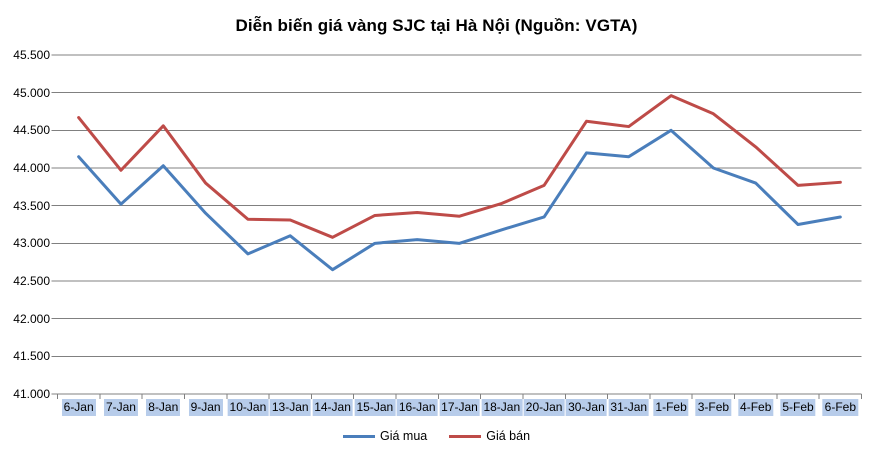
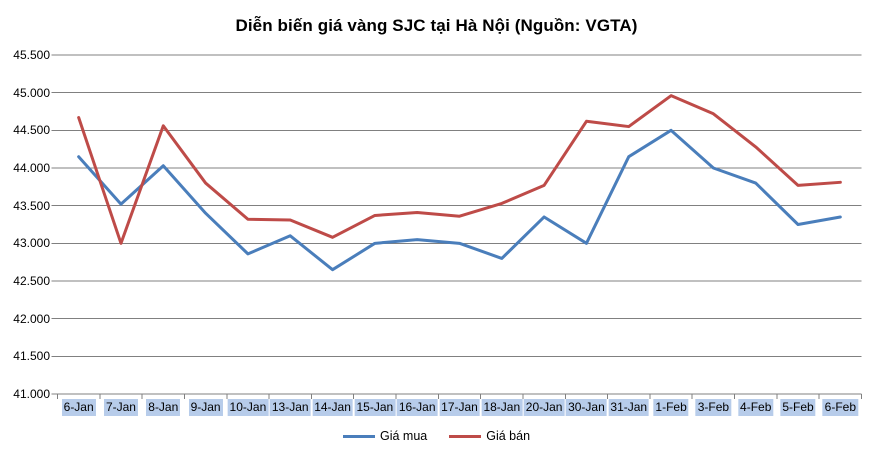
Giá bán/7-Jan: 44.0 -> 43.0
Giá mua/18-Jan: 43.2 -> 42.8
Giá mua/30-Jan: 44.2 -> 43.0
